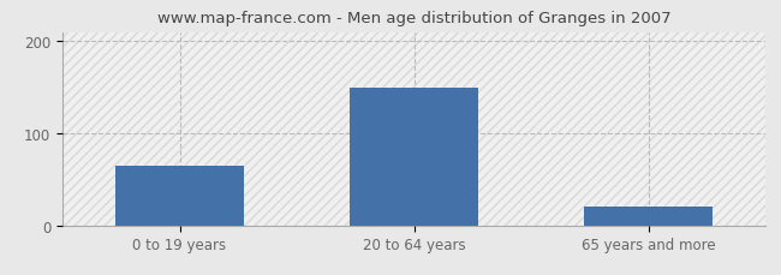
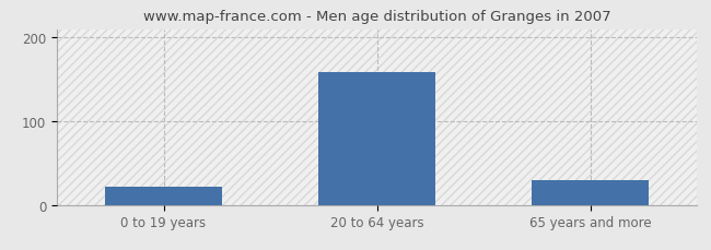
0 to 19 years: 65 -> 22
20 to 64 years: 150 -> 158
65 years and more: 20 -> 30
